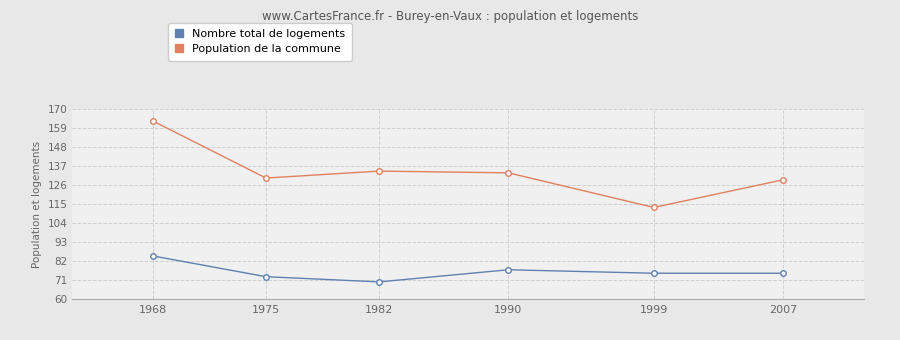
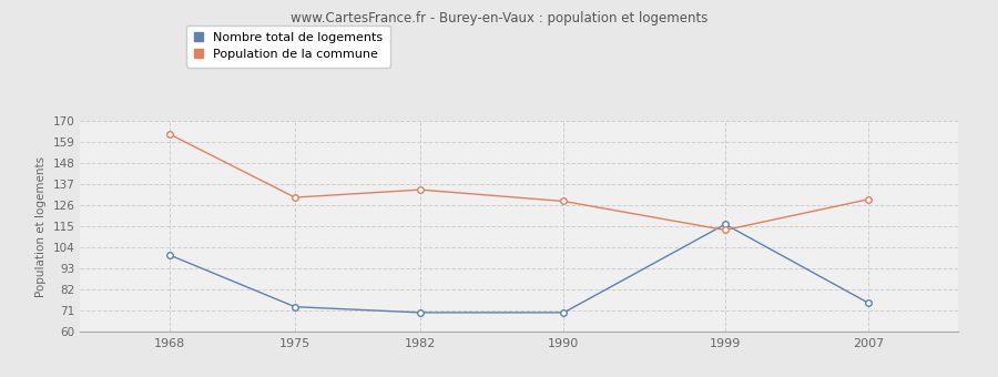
Nombre total de logements/1968: 85 -> 100
Nombre total de logements/1990: 77 -> 70
Population de la commune/1990: 133 -> 128
Nombre total de logements/1999: 75 -> 116
